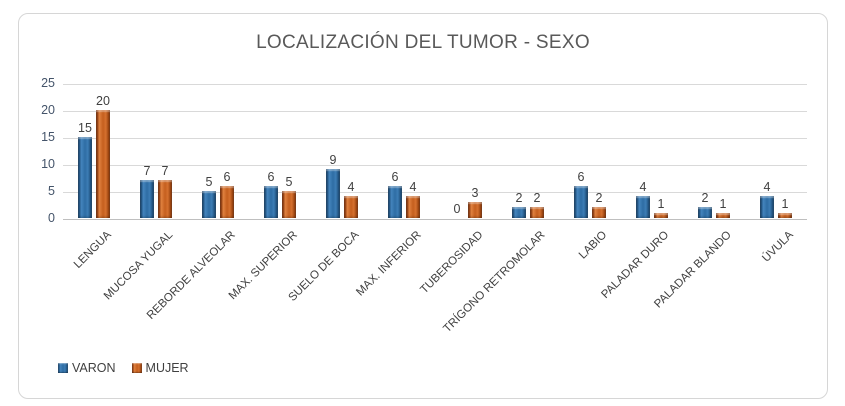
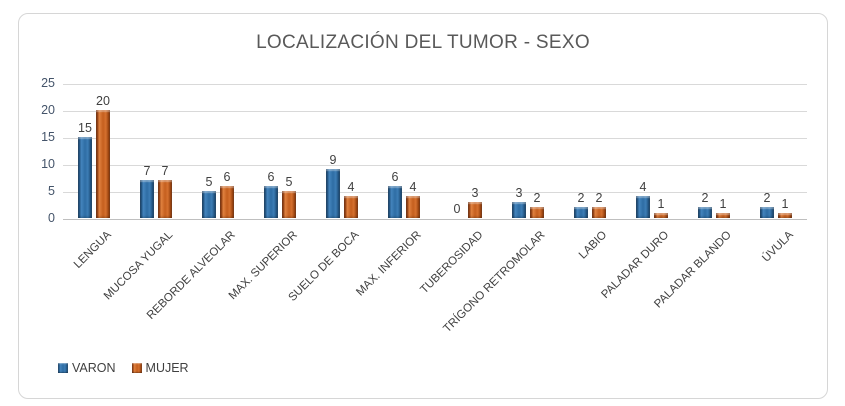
VARON/TRÍGONO RETROMOLAR: 2 -> 3
VARON/LABIO: 6 -> 2
VARON/ÚVULA: 4 -> 2
